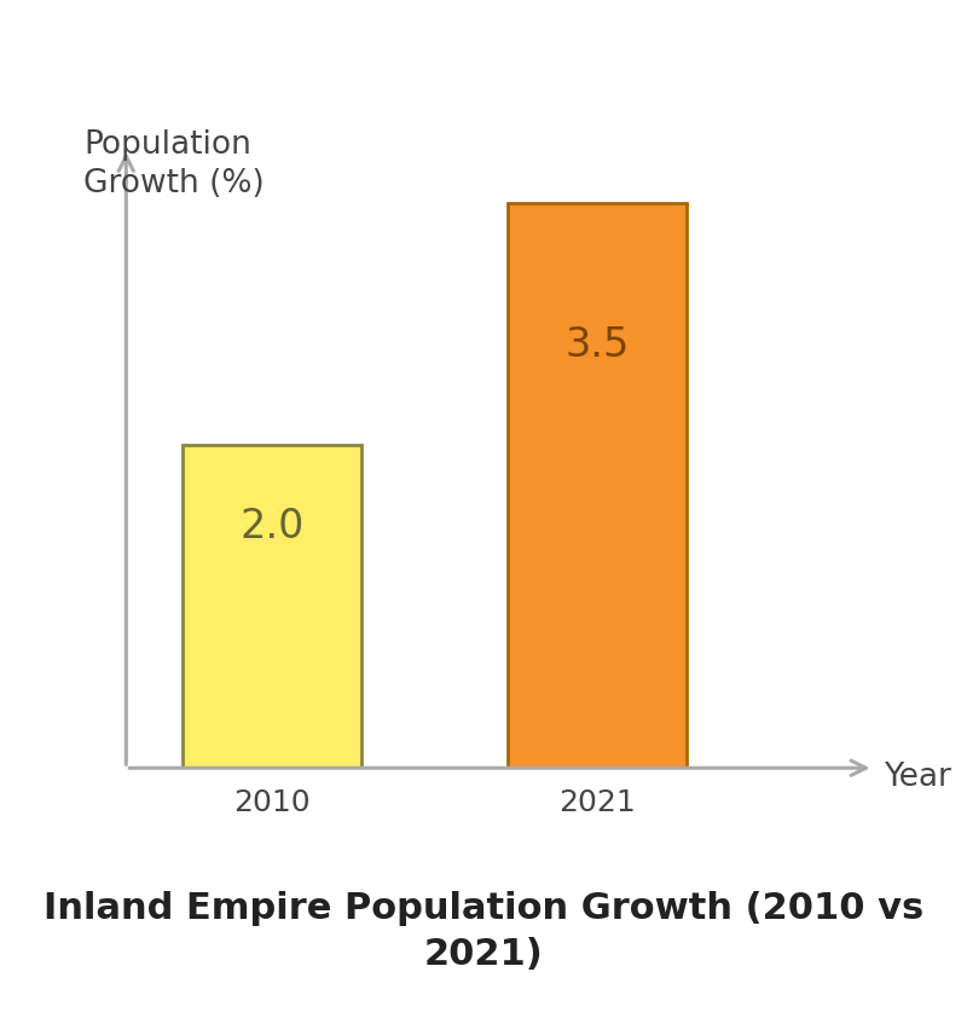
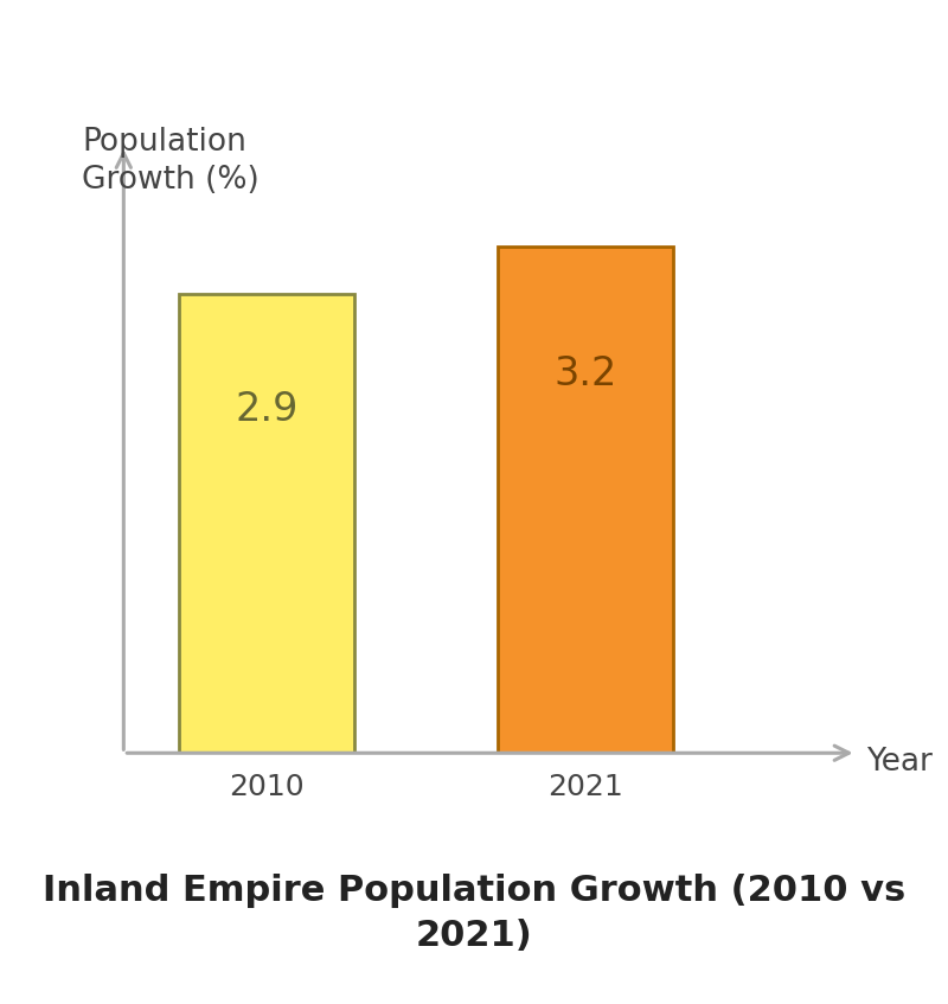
2010: 2.0 -> 2.9
2021: 3.5 -> 3.2
